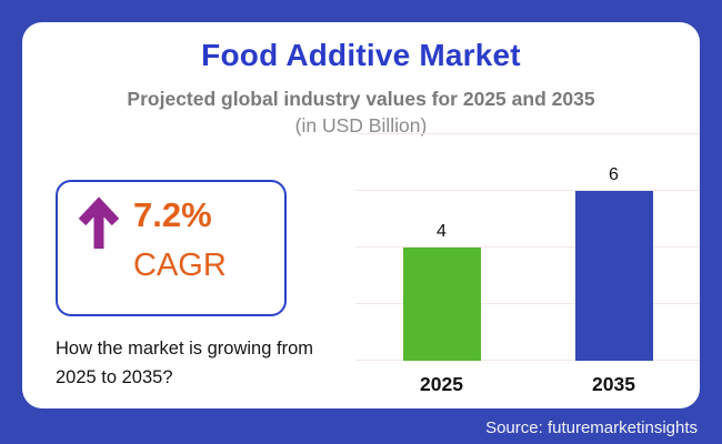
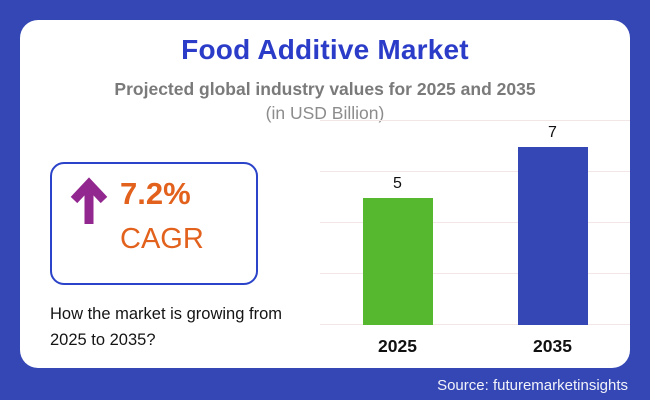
2025: 4 -> 5
2035: 6 -> 7
